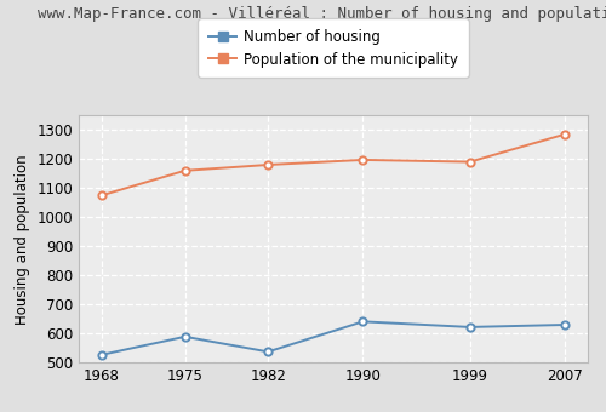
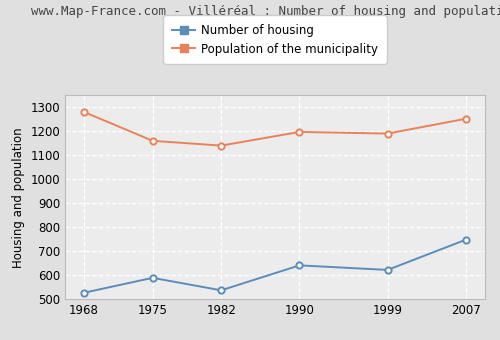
Population of the municipality/1968: 1075 -> 1280
Population of the municipality/1982: 1180 -> 1140
Number of housing/2007: 630 -> 748
Population of the municipality/2007: 1285 -> 1252
